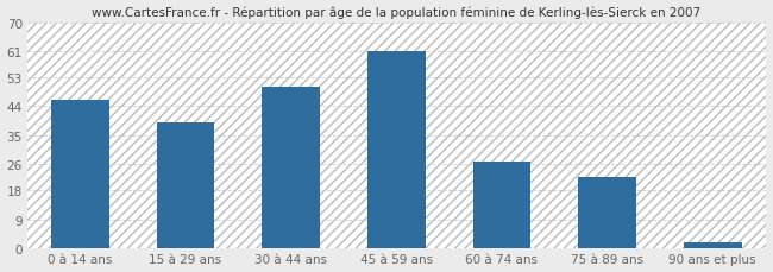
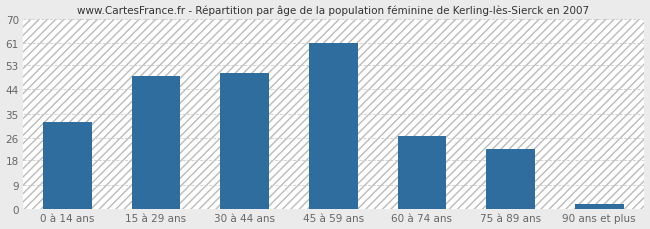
0 à 14 ans: 46 -> 32
15 à 29 ans: 39 -> 49
